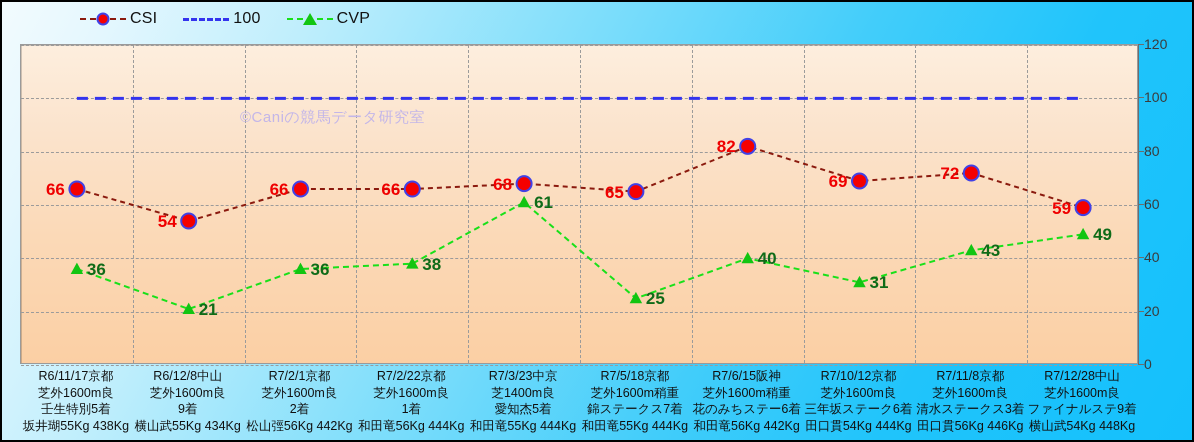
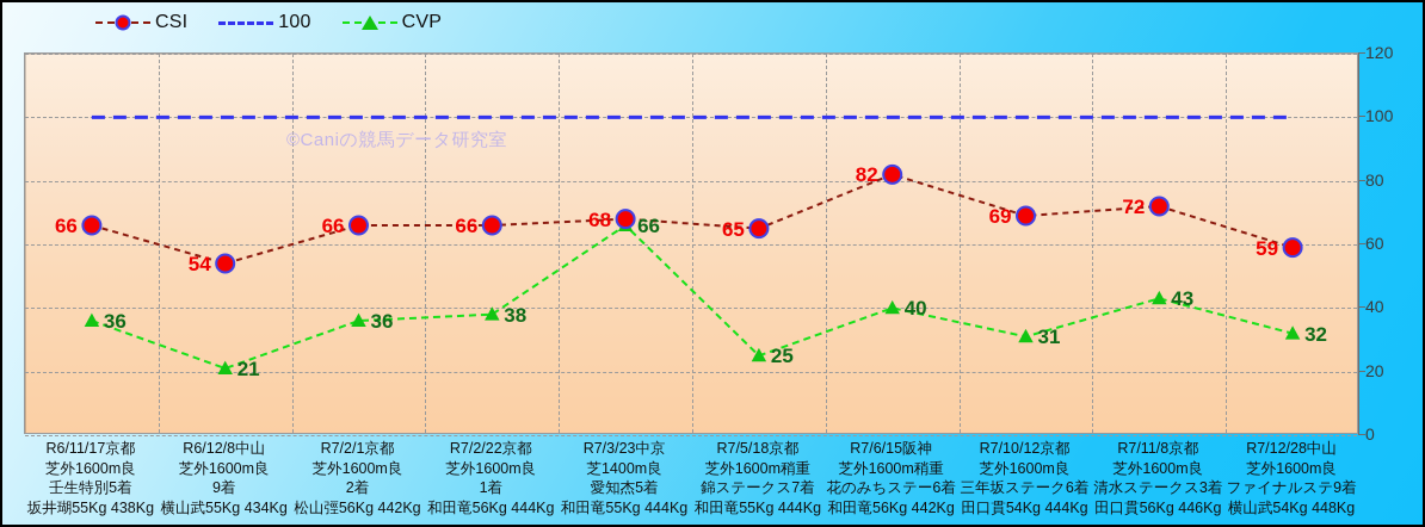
CVP/R7/3/23中京: 61 -> 66
CVP/R7/12/28中山: 49 -> 32
